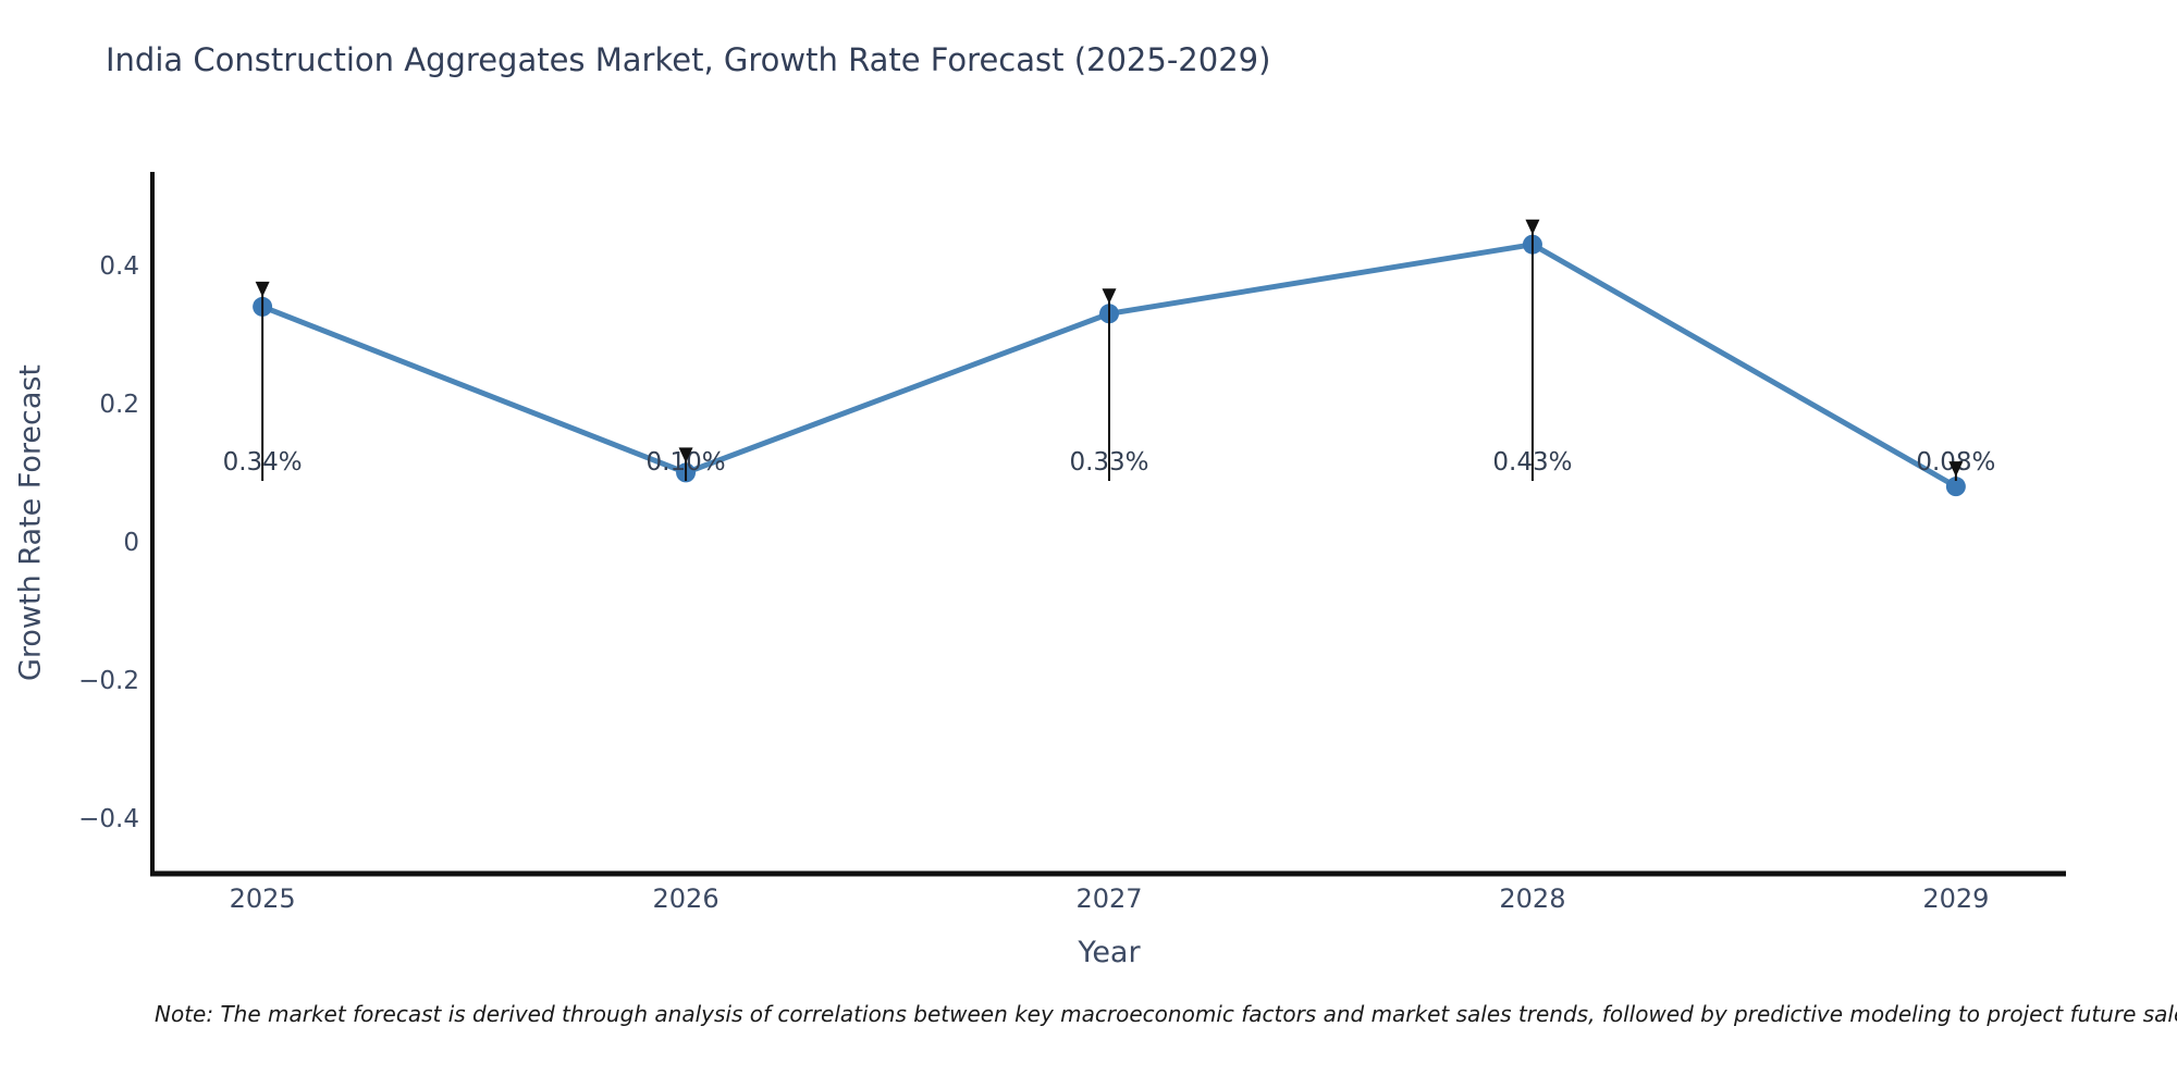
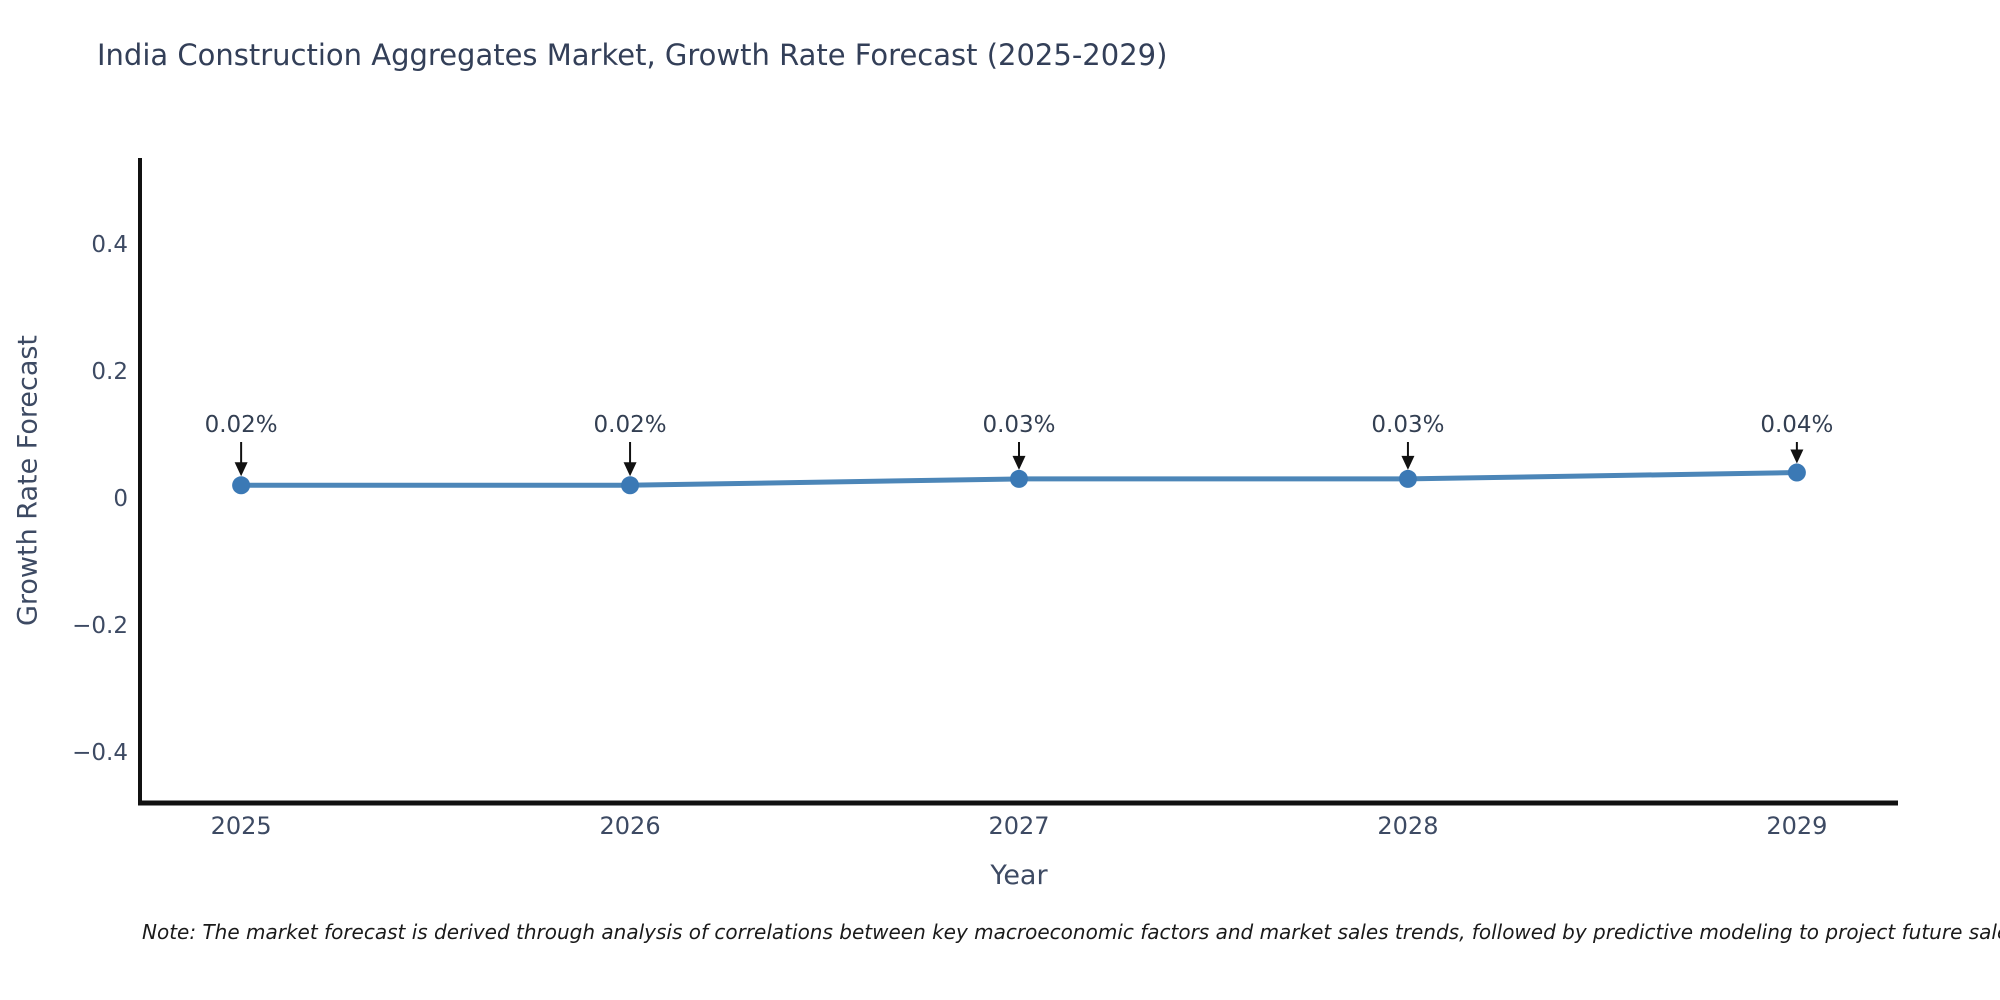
2025: 0.34% -> 0.02%
2026: 0.10% -> 0.02%
2027: 0.33% -> 0.03%
2028: 0.43% -> 0.03%
2029: 0.08% -> 0.04%
